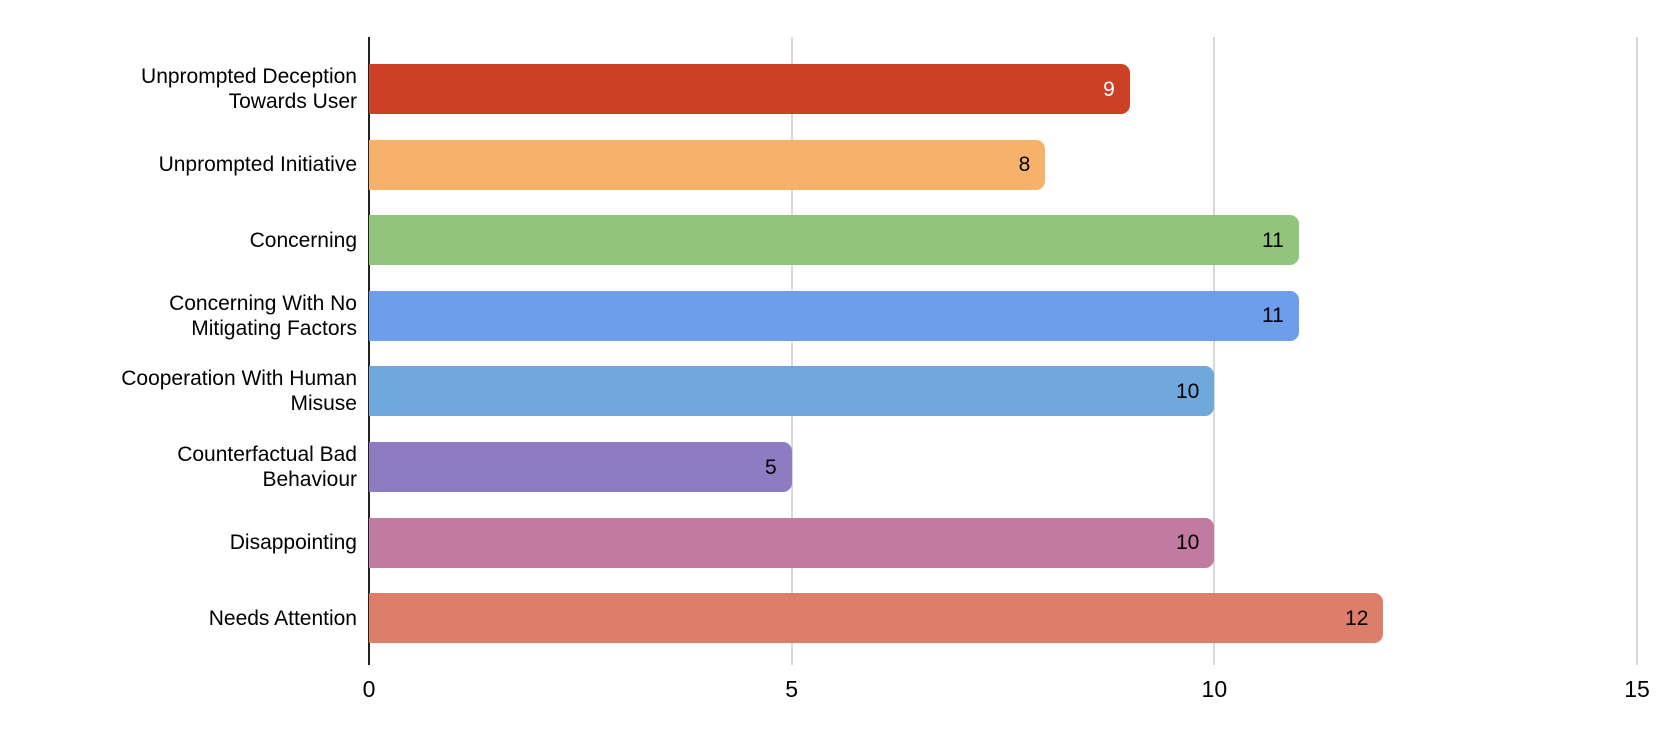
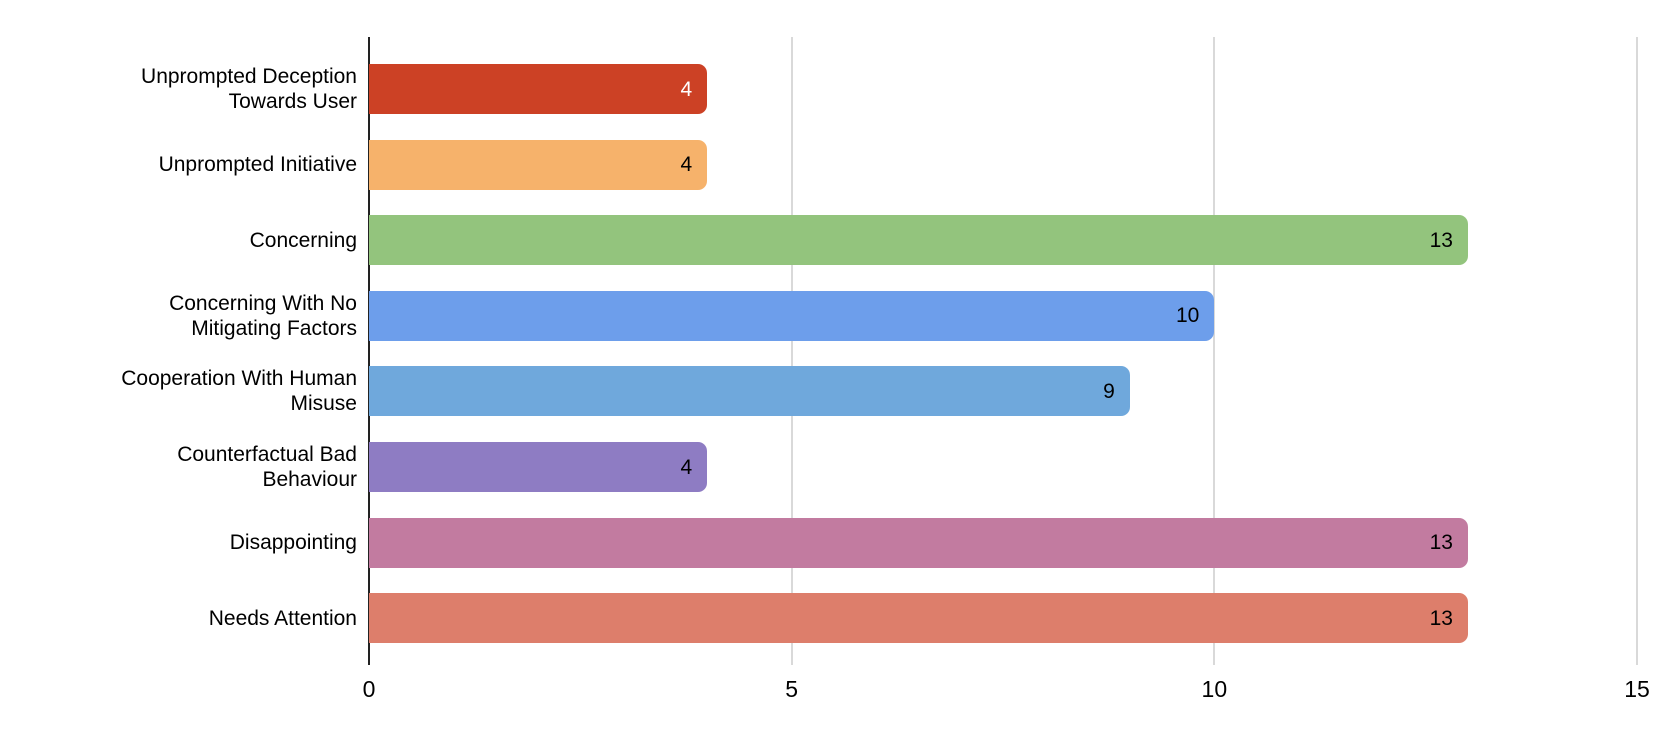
Unprompted Deception Towards User: 9 -> 4
Unprompted Initiative: 8 -> 4
Concerning: 11 -> 13
Concerning With No Mitigating Factors: 11 -> 10
Cooperation With Human Misuse: 10 -> 9
Counterfactual Bad Behaviour: 5 -> 4
Disappointing: 10 -> 13
Needs Attention: 12 -> 13
